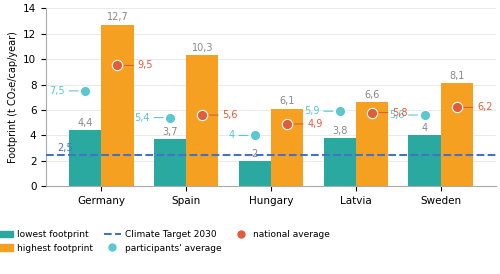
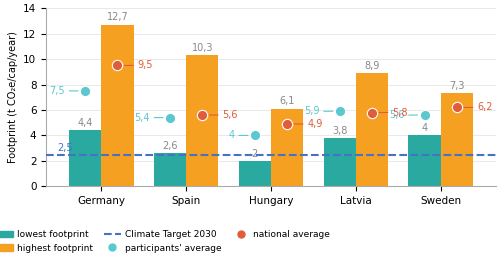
lowest footprint/Spain: 3,7 -> 2,6
highest footprint/Latvia: 6,6 -> 8,9
highest footprint/Sweden: 8,1 -> 7,3
